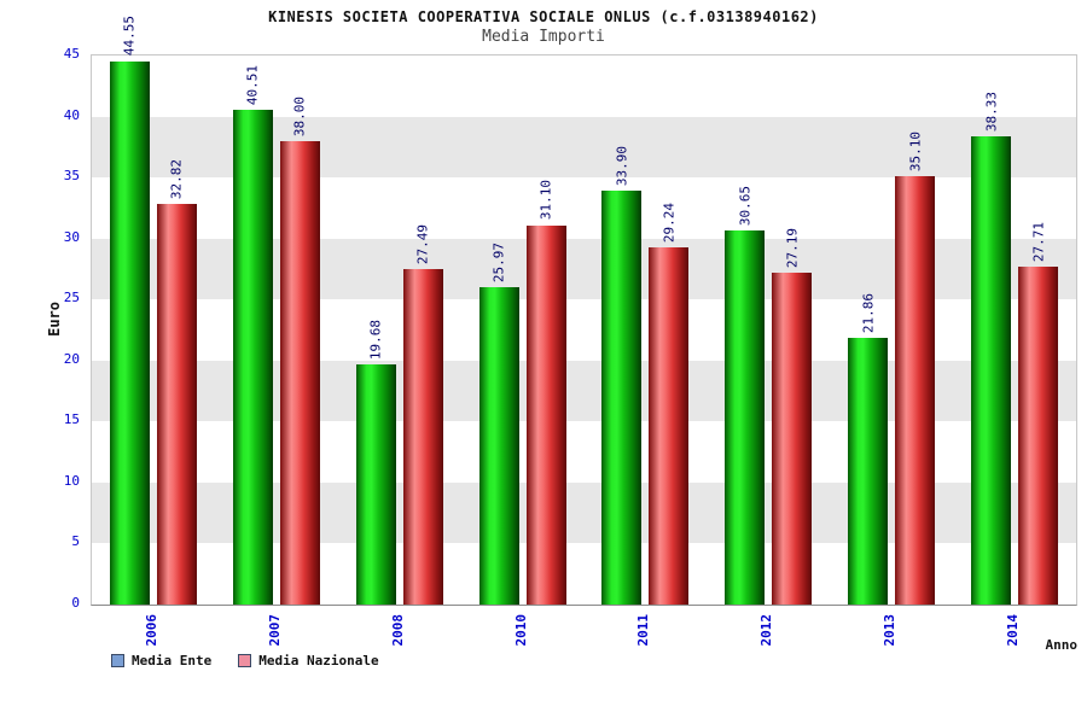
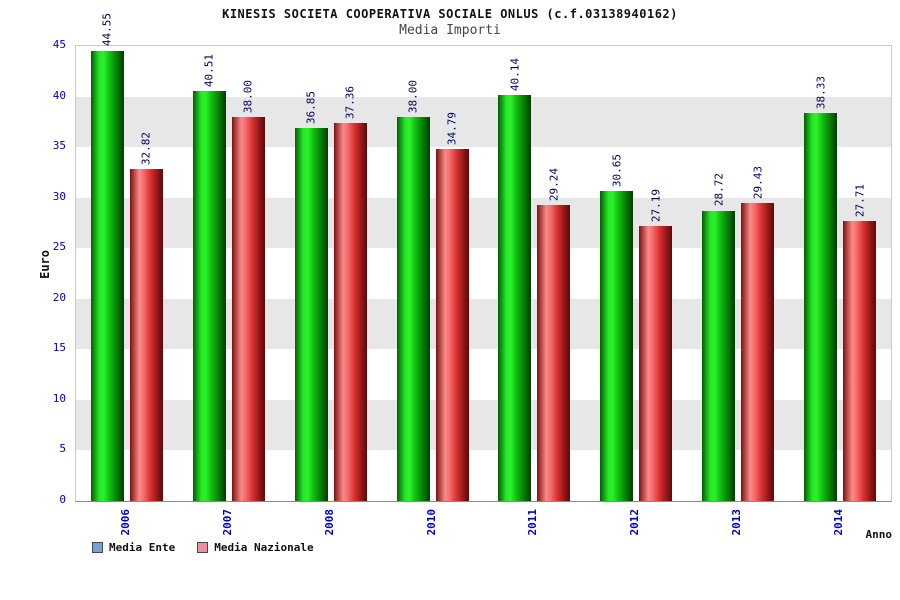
Media Ente/2008: 19.68 -> 36.85
Media Nazionale/2008: 27.49 -> 37.36
Media Ente/2010: 25.97 -> 38.00
Media Nazionale/2010: 31.10 -> 34.79
Media Ente/2011: 33.90 -> 40.14
Media Ente/2013: 21.86 -> 28.72
Media Nazionale/2013: 35.10 -> 29.43
